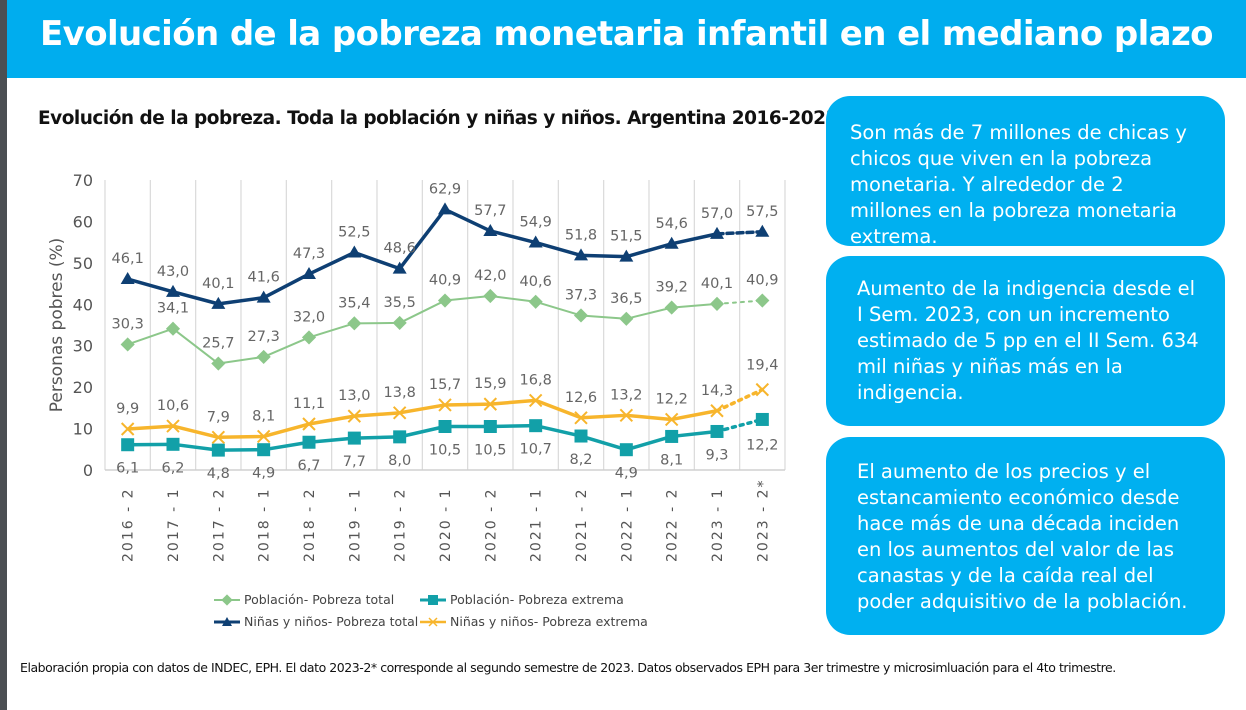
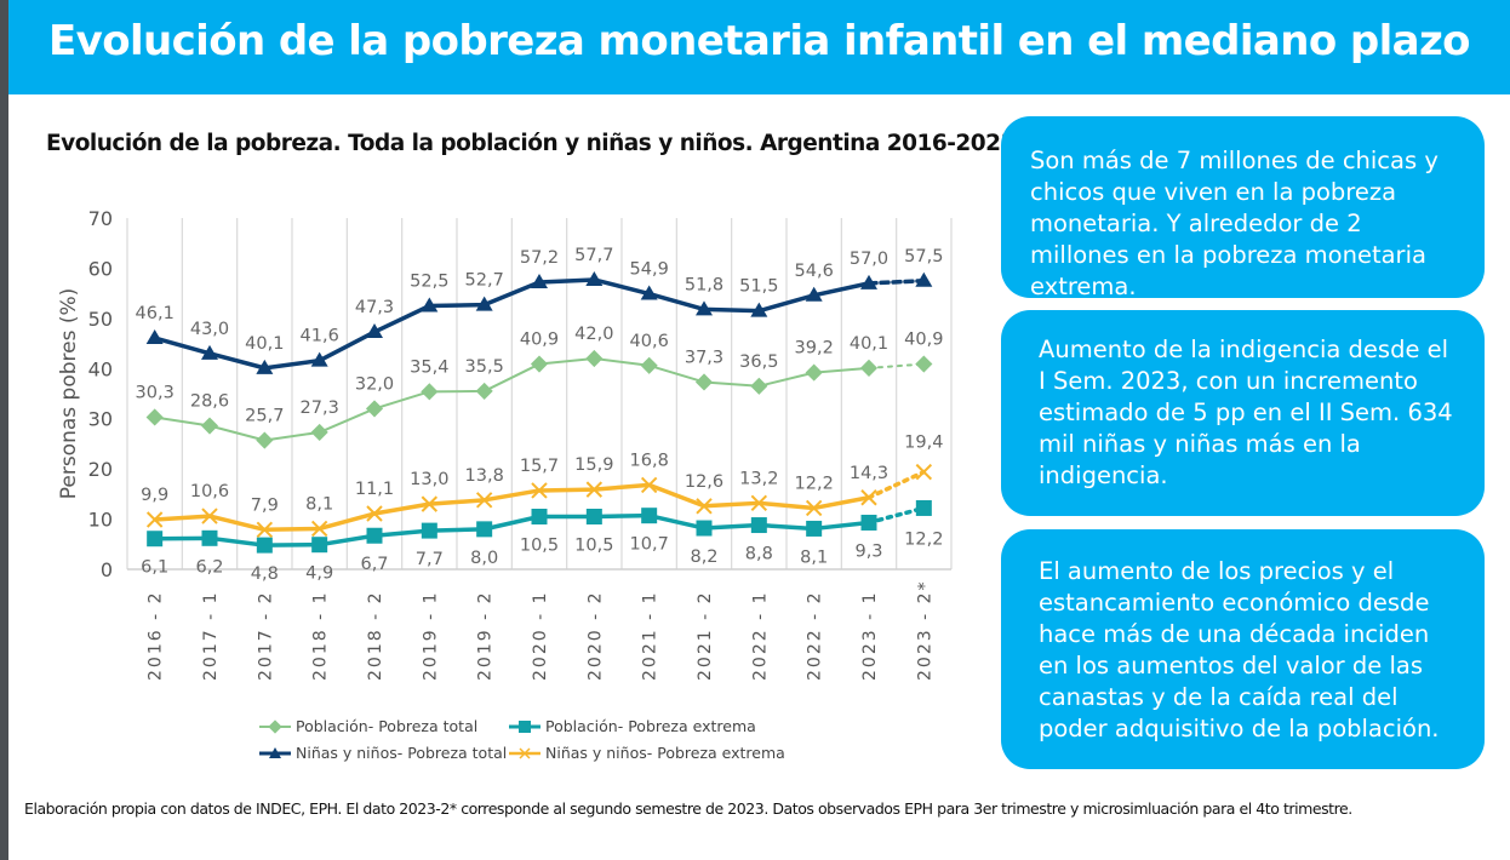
Población- Pobreza total/2017 - 1: 34,1 -> 28,6
Niñas y niños- Pobreza total/2019 - 2: 48,6 -> 52,7
Niñas y niños- Pobreza total/2020 - 1: 62,9 -> 57,2
Población- Pobreza extrema/2022 - 1: 4,9 -> 8,8
